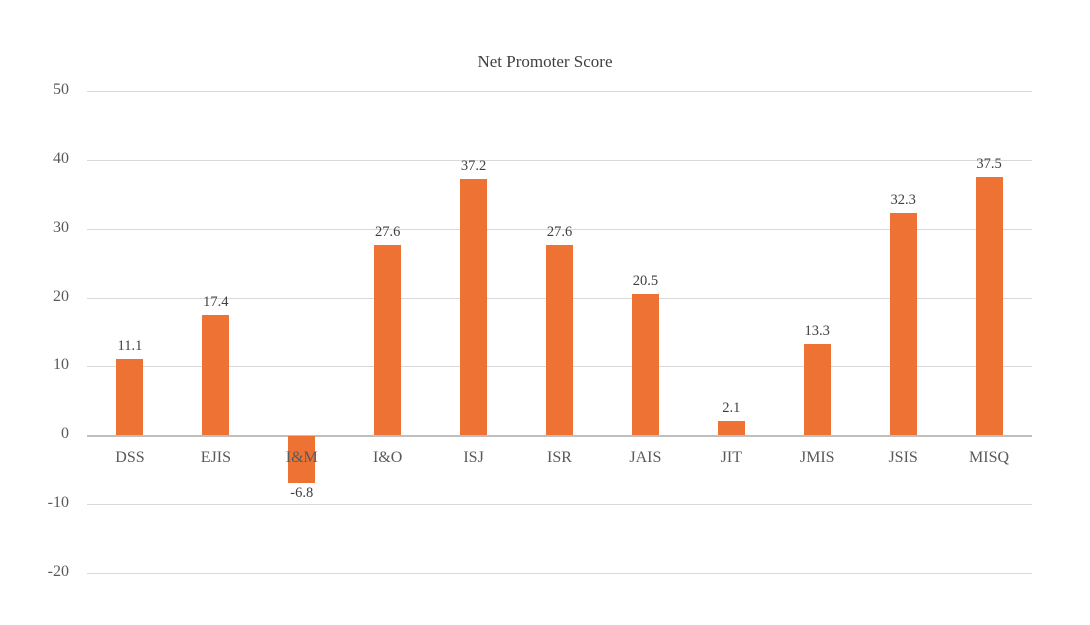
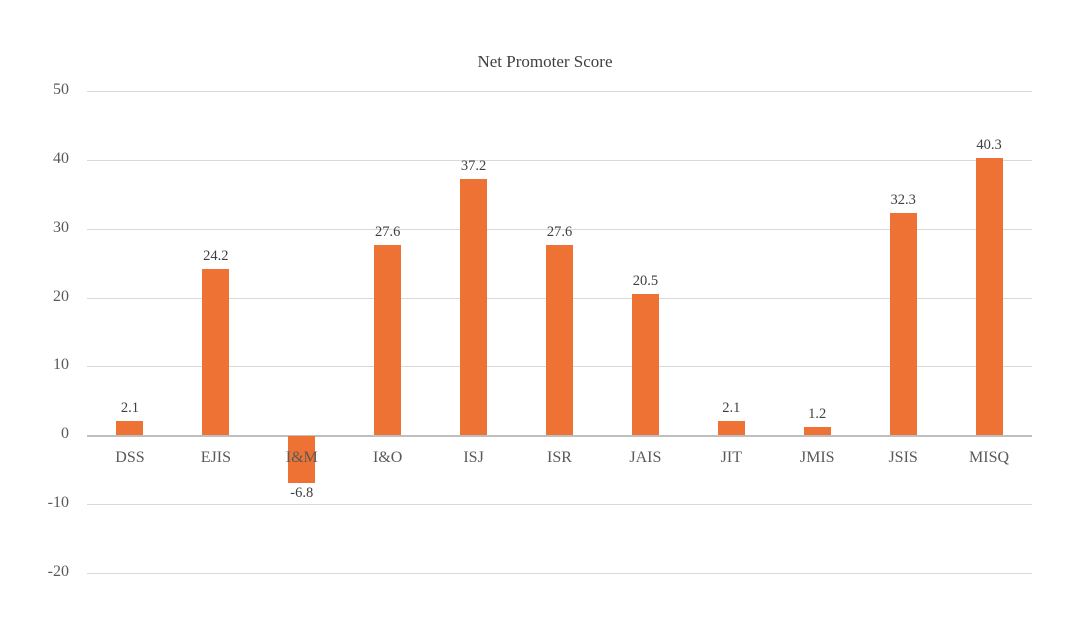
DSS: 11.1 -> 2.1
EJIS: 17.4 -> 24.2
JMIS: 13.3 -> 1.2
MISQ: 37.5 -> 40.3
